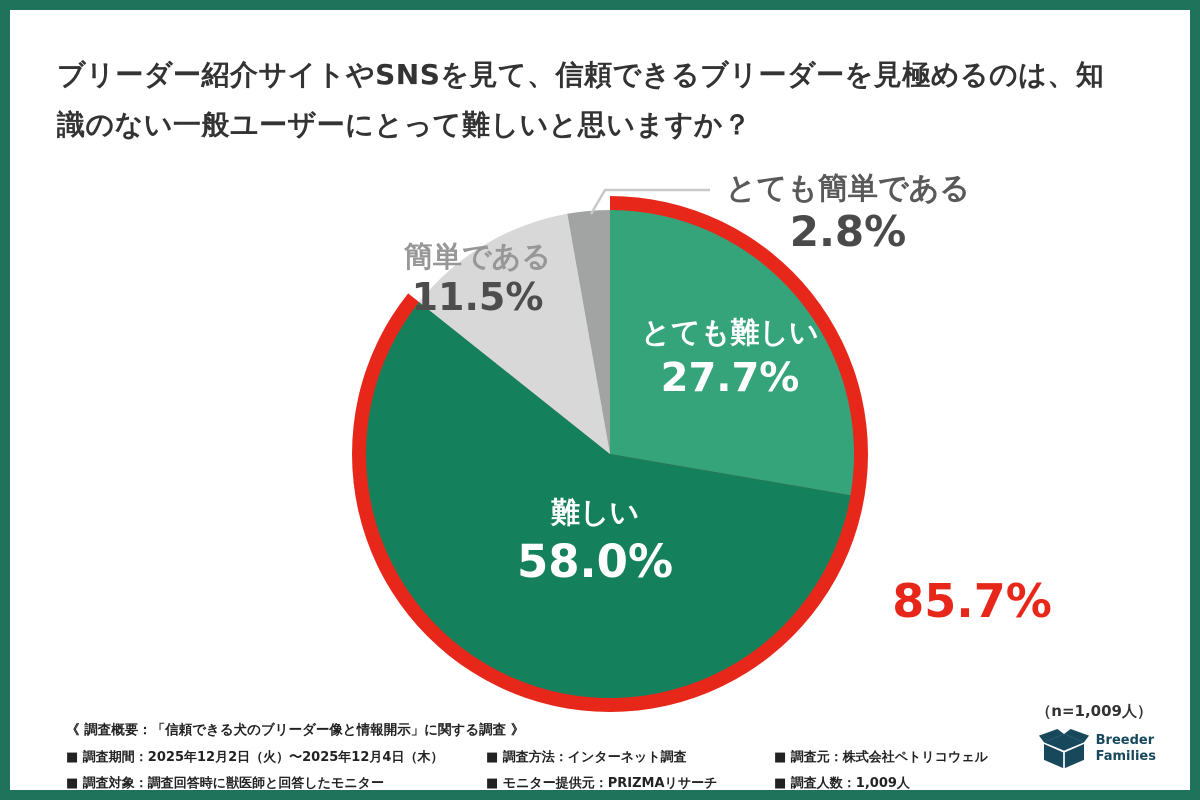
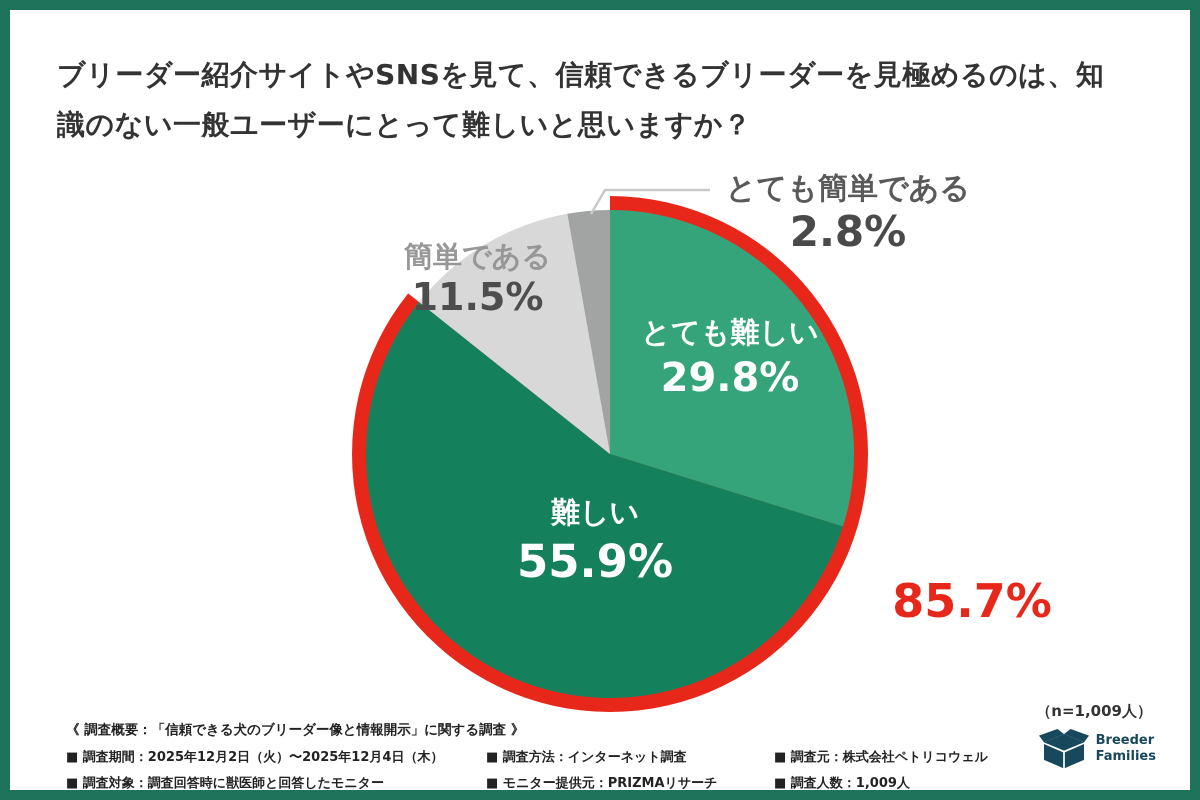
とても難しい: 27.7% -> 29.8%
難しい: 58.0% -> 55.9%
